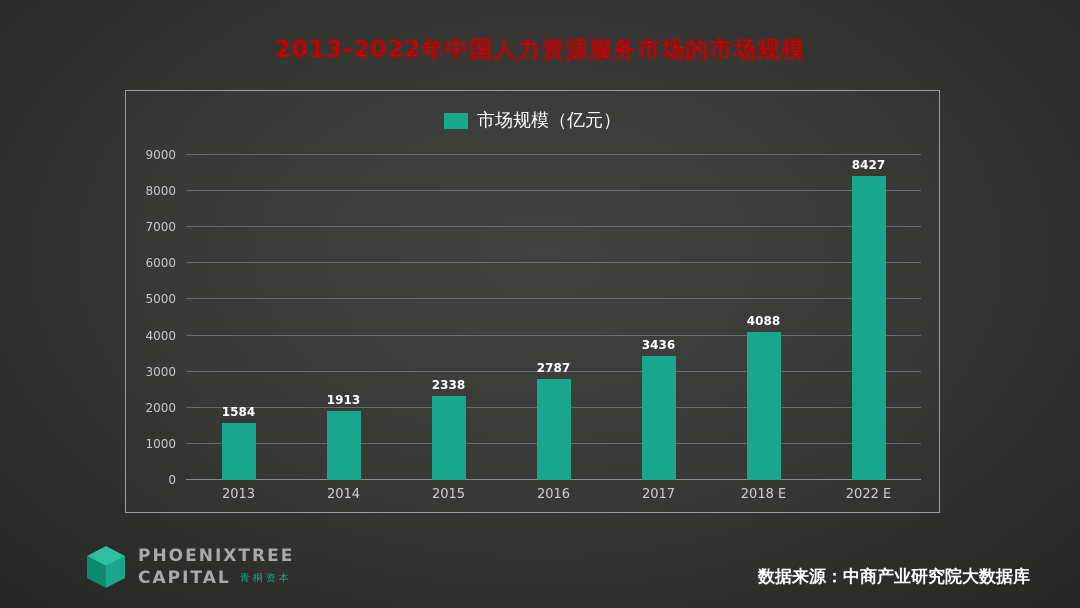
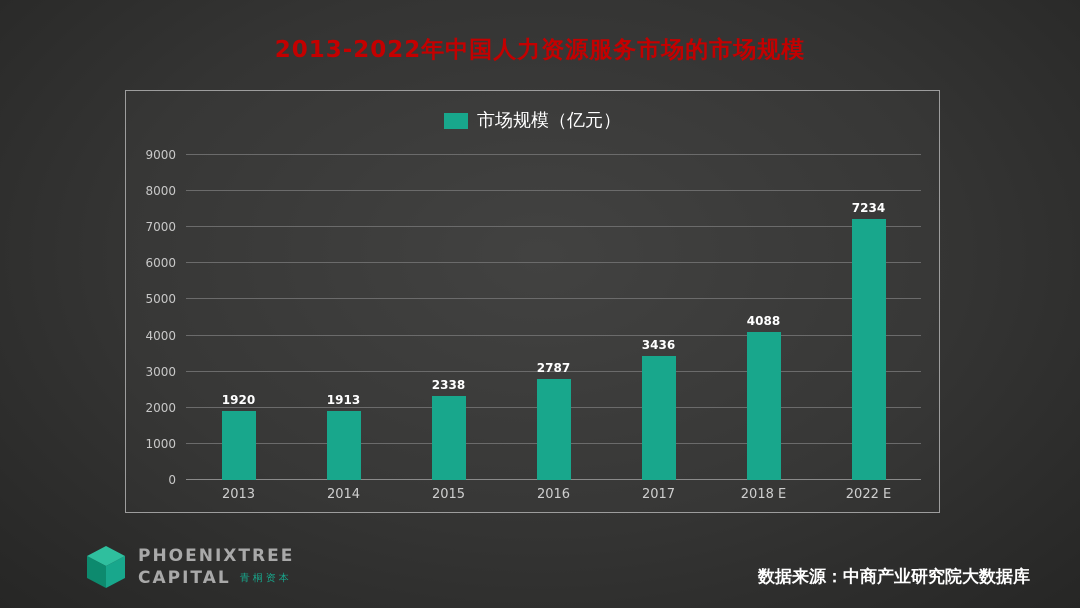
2013: 1584 -> 1920
2022 E: 8427 -> 7234
